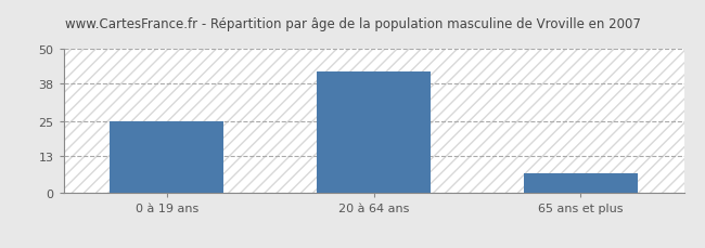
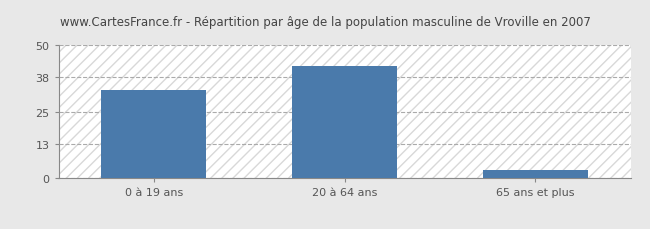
0 à 19 ans: 25 -> 33
65 ans et plus: 7 -> 3
